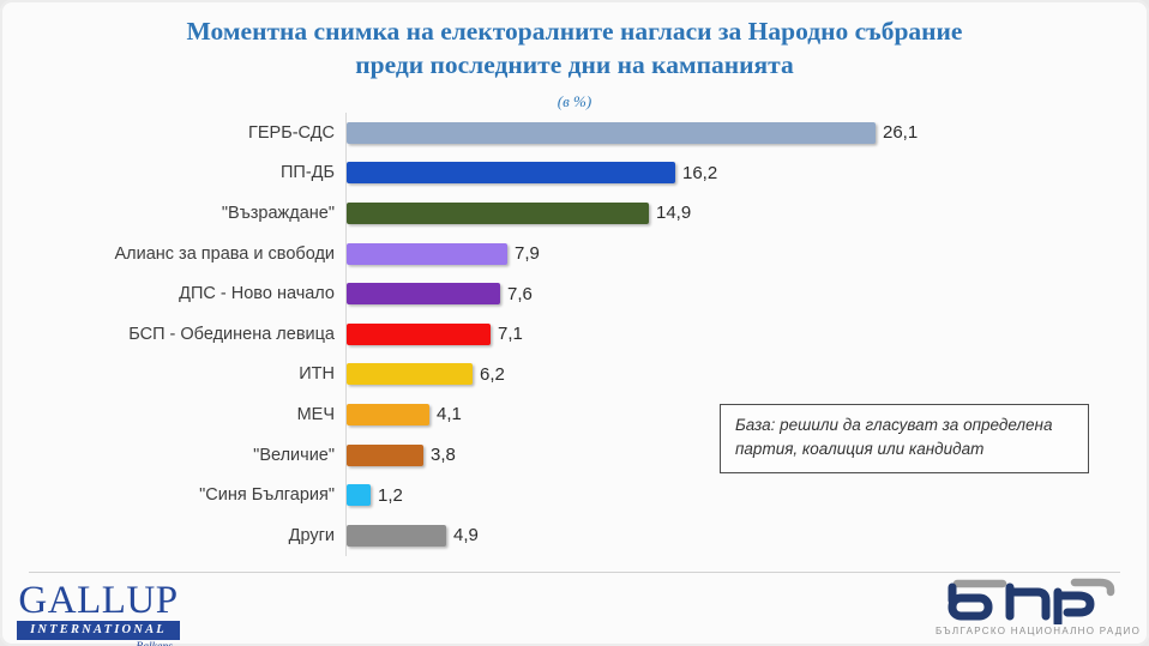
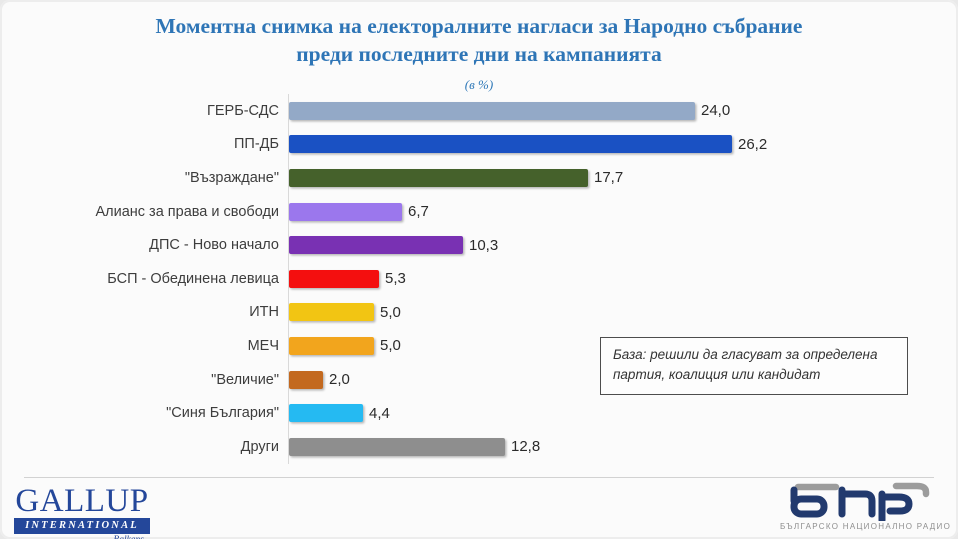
ГЕРБ-СДС: 26,1 -> 24,0
ПП-ДБ: 16,2 -> 26,2
"Възраждане": 14,9 -> 17,7
Алианс за права и свободи: 7,9 -> 6,7
ДПС - Ново начало: 7,6 -> 10,3
БСП - Обединена левица: 7,1 -> 5,3
ИТН: 6,2 -> 5,0
МЕЧ: 4,1 -> 5,0
"Величие": 3,8 -> 2,0
"Синя България": 1,2 -> 4,4
Други: 4,9 -> 12,8
